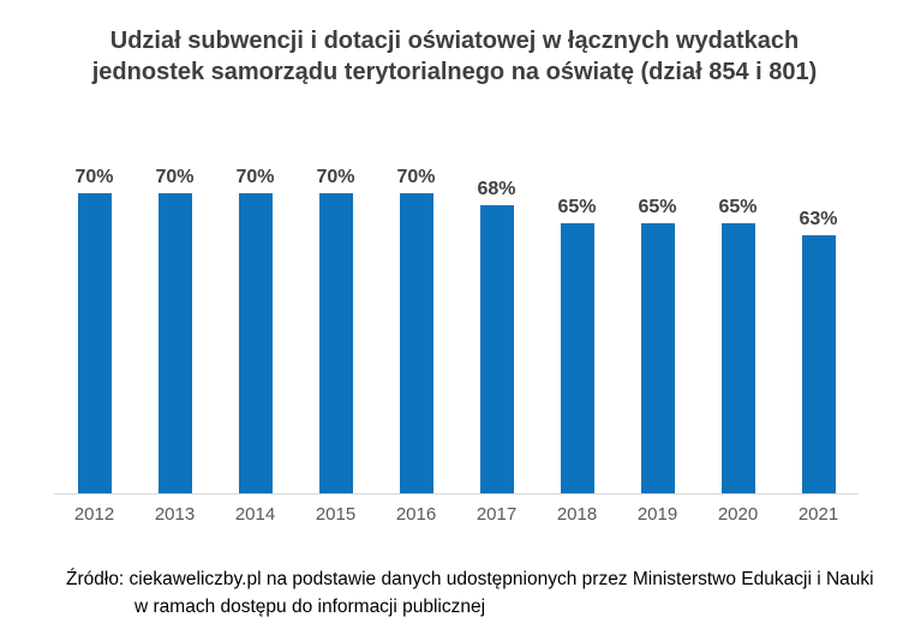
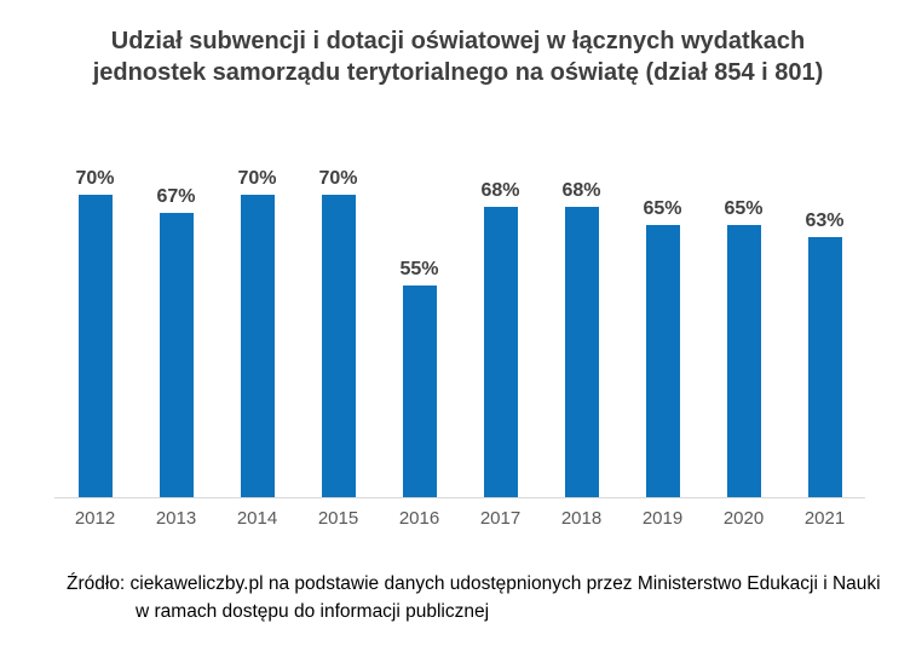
2013: 70% -> 67%
2016: 70% -> 55%
2018: 65% -> 68%
